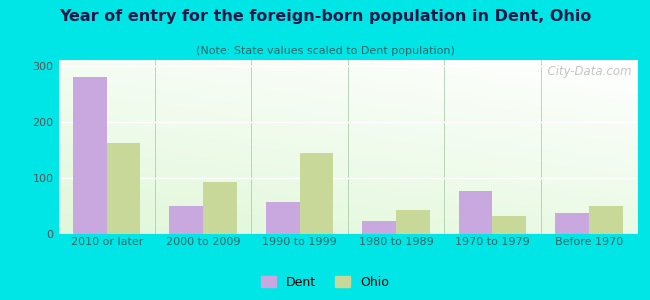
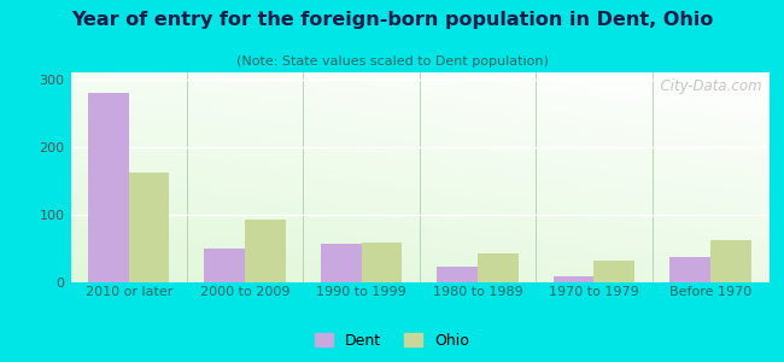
Ohio/1990 to 1999: 144 -> 58
Dent/1970 to 1979: 76 -> 9
Ohio/Before 1970: 50 -> 63
